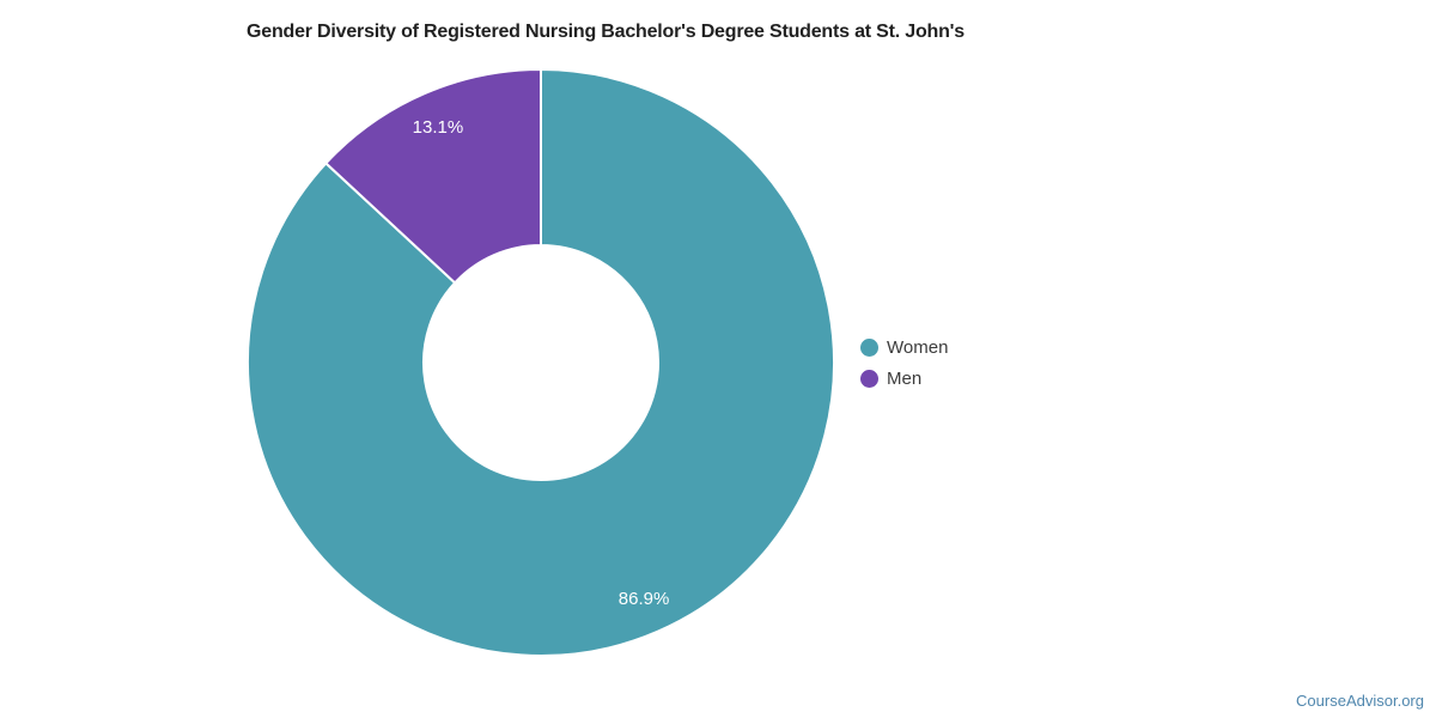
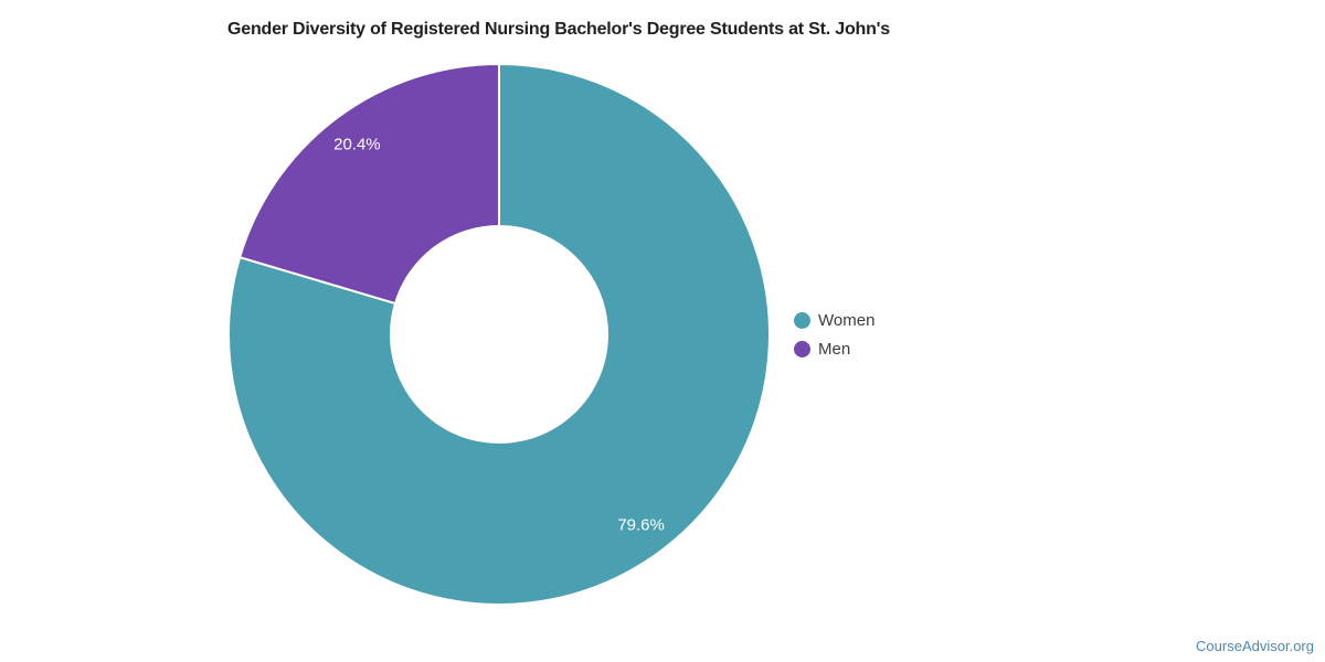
Women: 86.9% -> 79.6%
Men: 13.1% -> 20.4%
